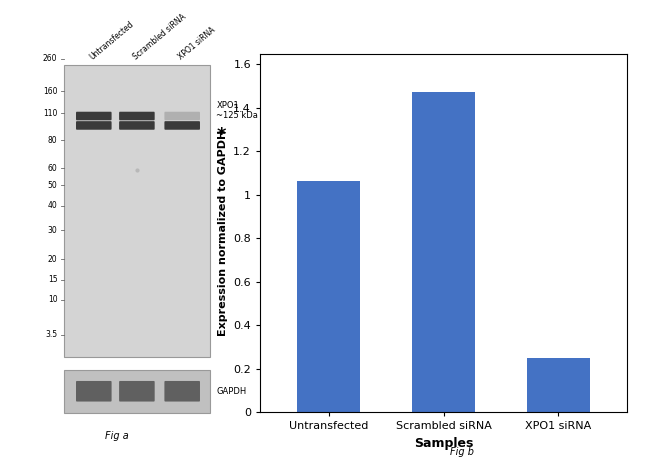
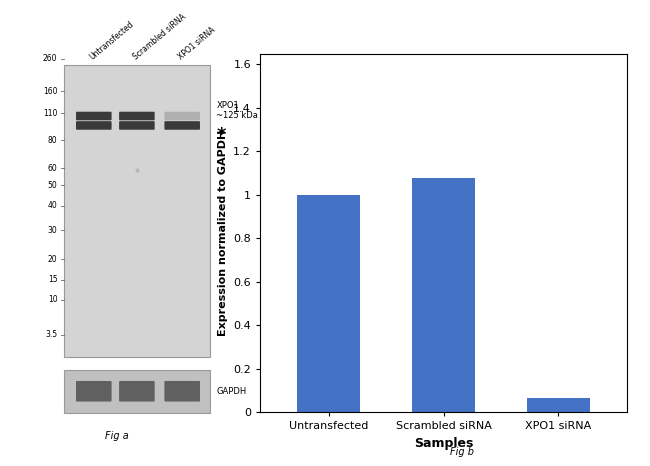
Untransfected: 1.065 -> 1.000
Scrambled siRNA: 1.475 -> 1.080
XPO1 siRNA: 0.250 -> 0.065
